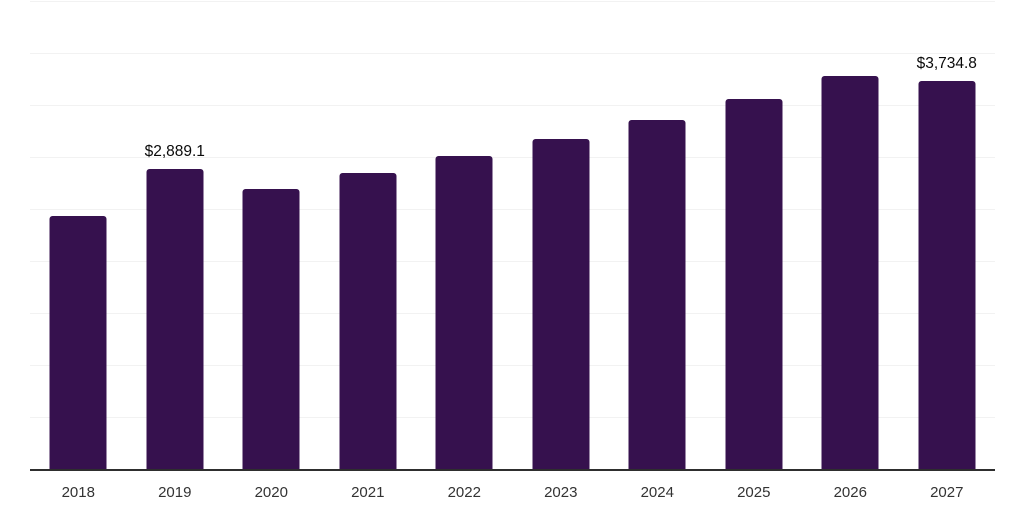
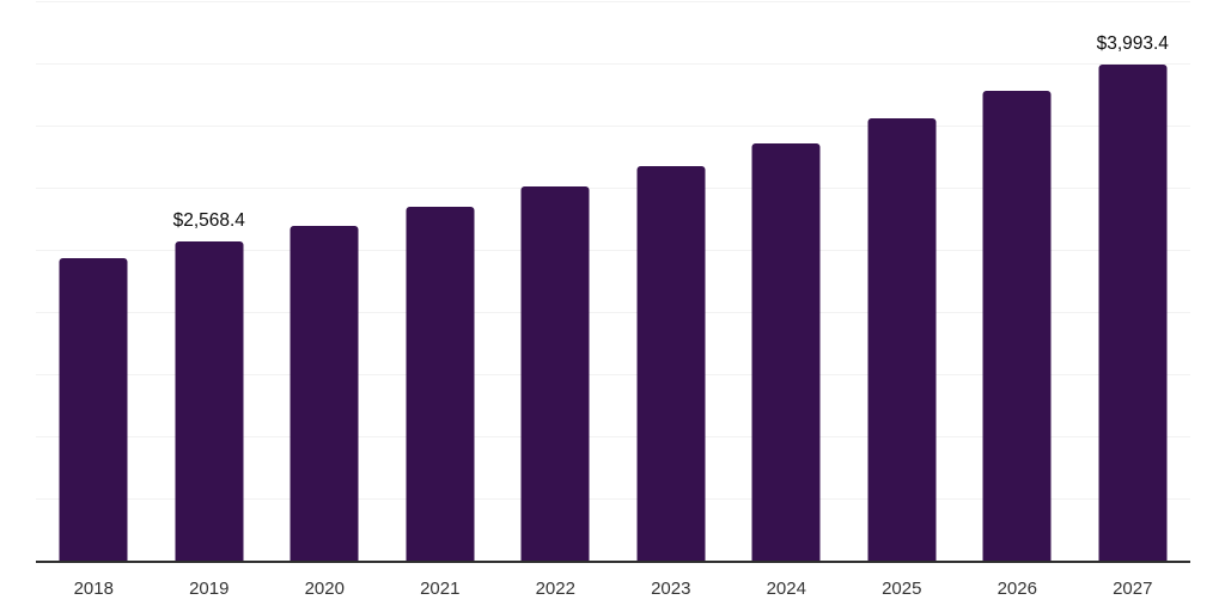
2019: $2,889.1 -> $2,568.4
2027: $3,734.8 -> $3,993.4
